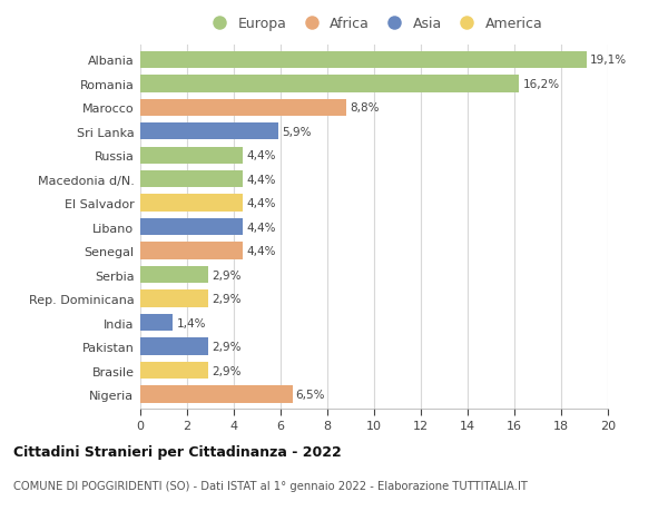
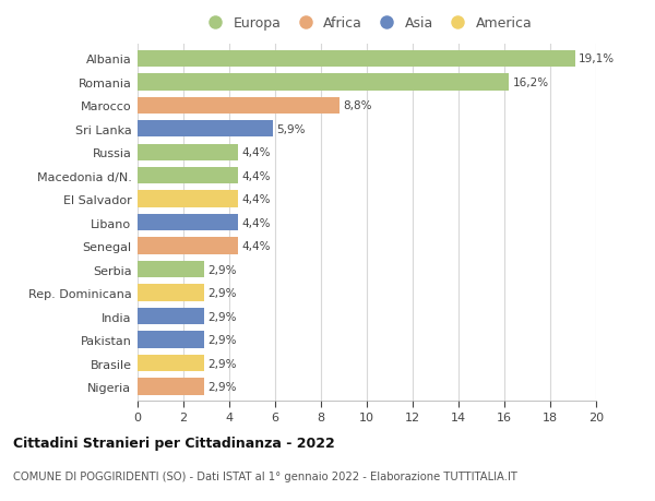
India: 1,4% -> 2,9%
Nigeria: 6,5% -> 2,9%
